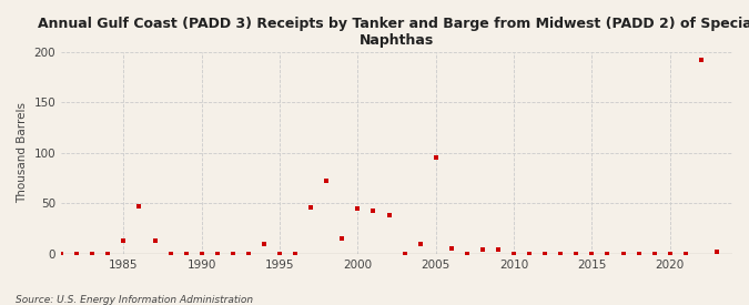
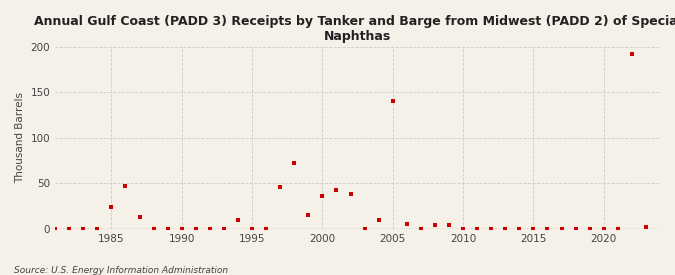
1985: 13 -> 24
2000: 45 -> 36
2005: 95 -> 140
